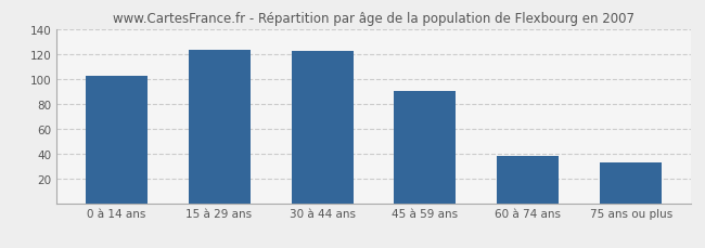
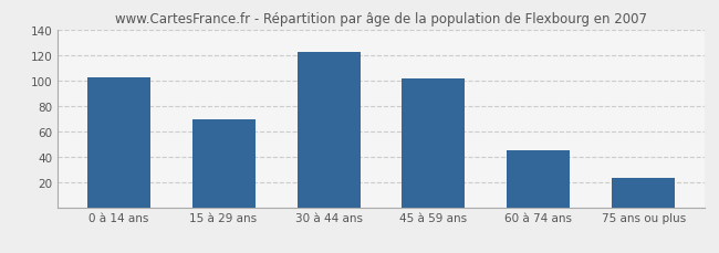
15 à 29 ans: 123 -> 69
45 à 59 ans: 90 -> 101
60 à 74 ans: 38 -> 45
75 ans ou plus: 33 -> 23
